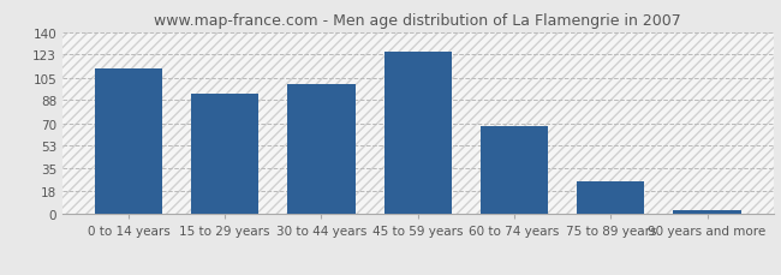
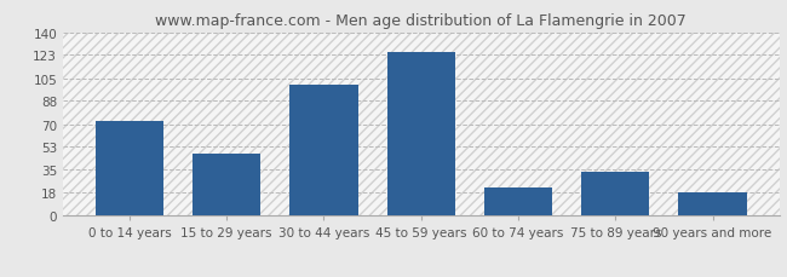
0 to 14 years: 112 -> 72
15 to 29 years: 93 -> 47
60 to 74 years: 68 -> 22
75 to 89 years: 25 -> 34
90 years and more: 3 -> 18
